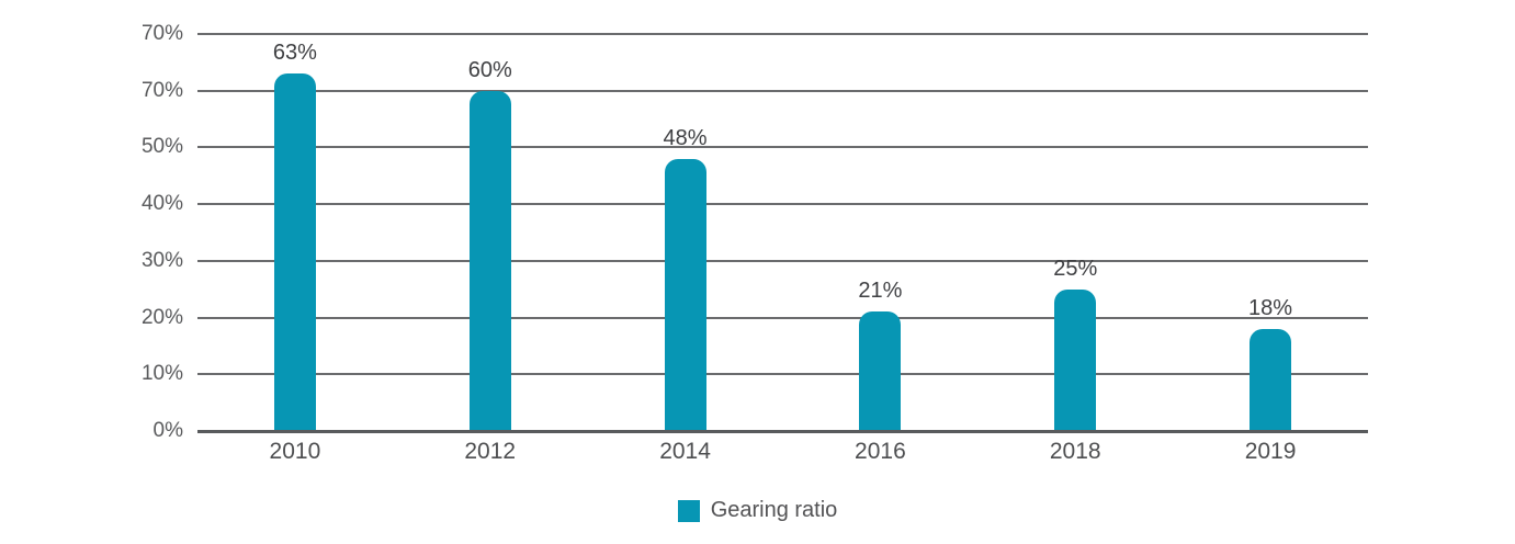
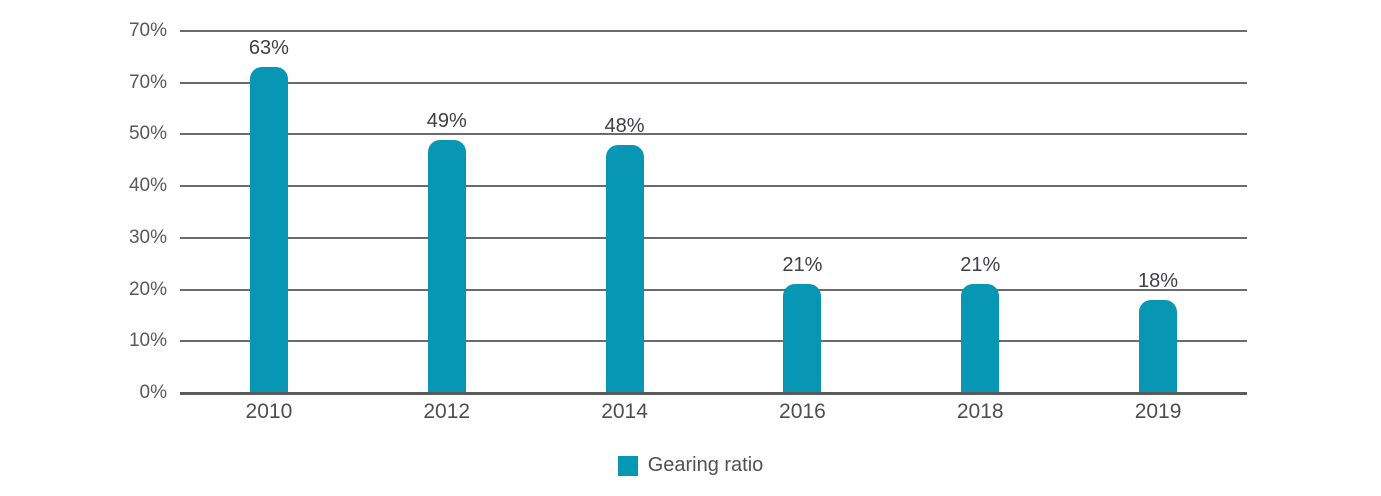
2012: 60% -> 49%
2018: 25% -> 21%
